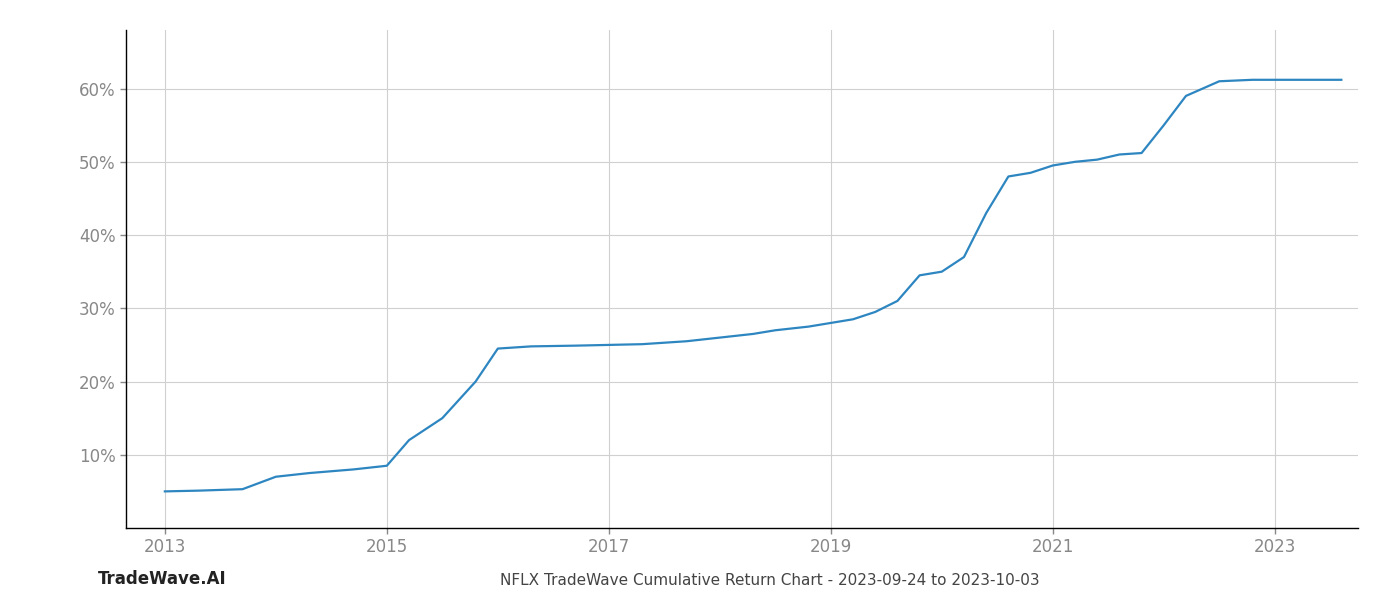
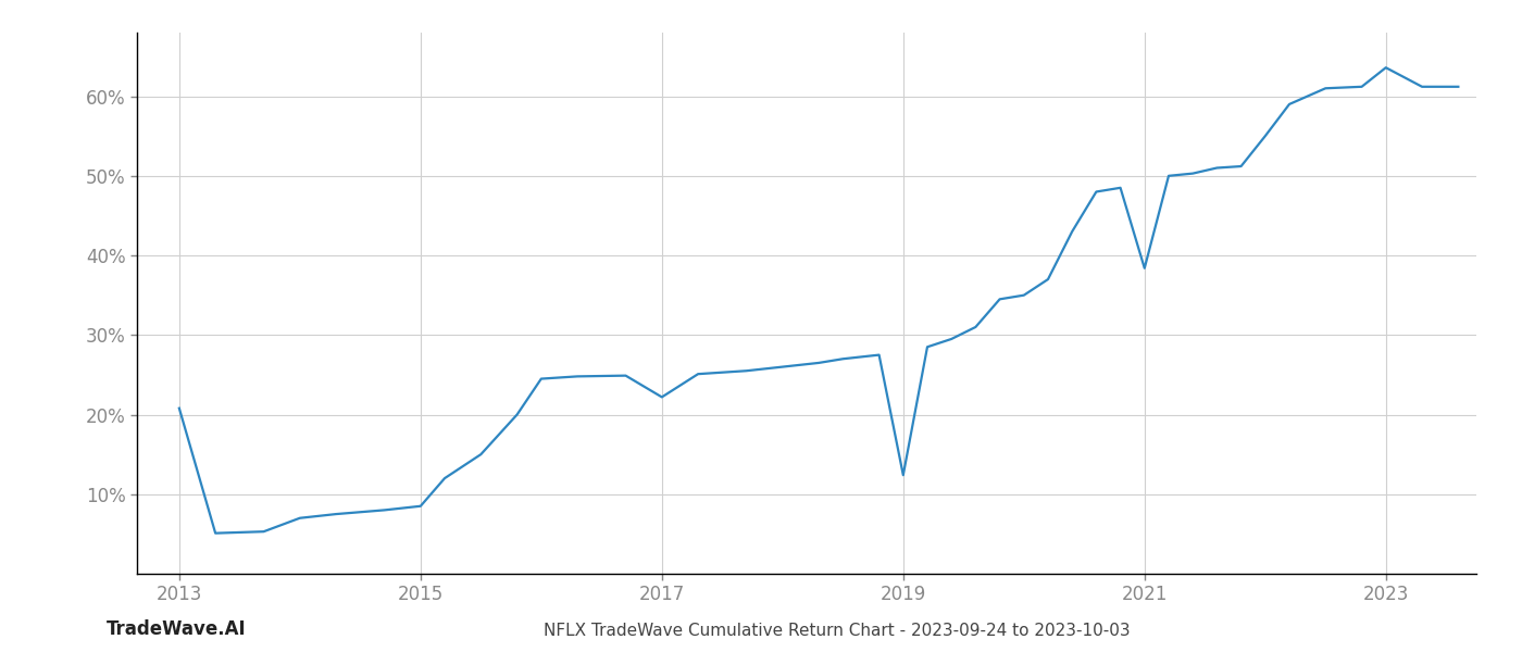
2013: 5.0% -> 20.8%
2017: 25.0% -> 22.2%
2019: 28.0% -> 12.4%
2021: 49.5% -> 38.4%
2023: 61.2% -> 63.6%
